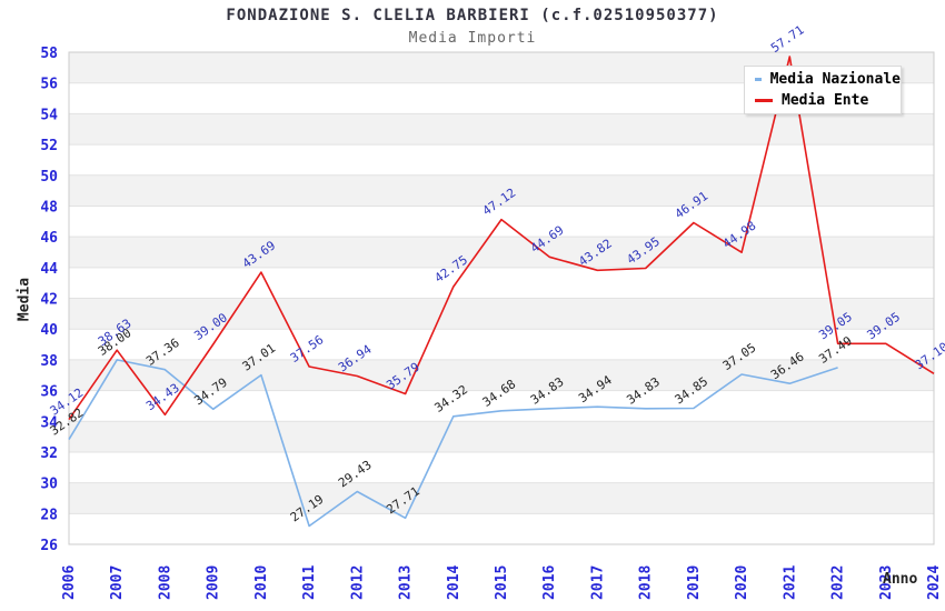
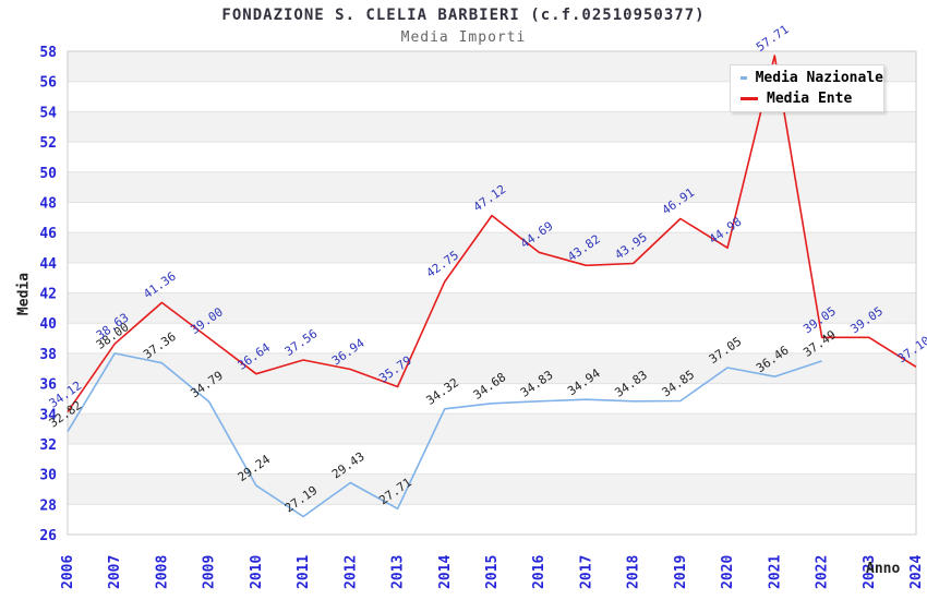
Media Ente/2008: 34.43 -> 41.36
Media Nazionale/2010: 37.01 -> 29.24
Media Ente/2010: 43.69 -> 36.64
